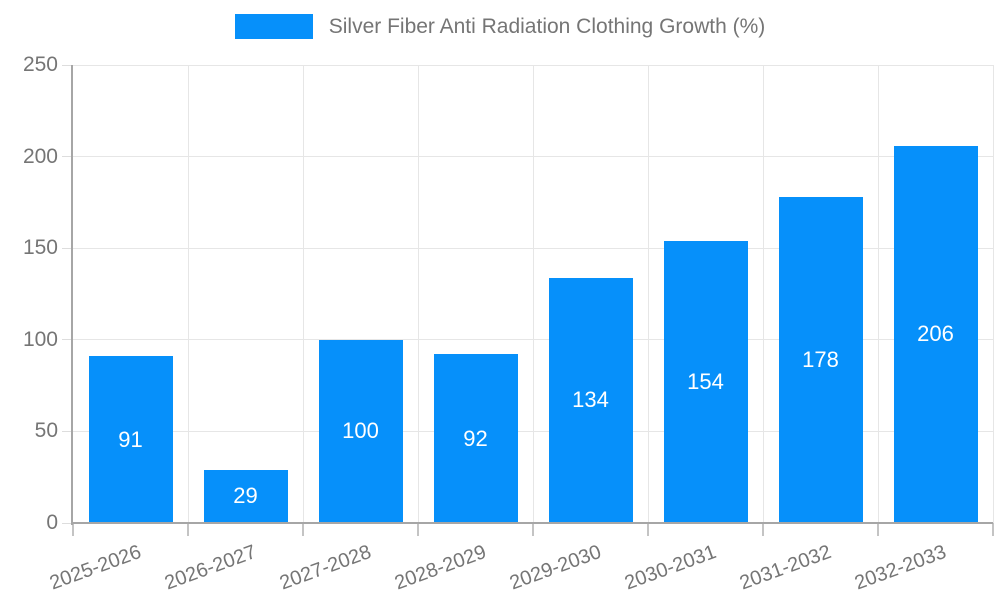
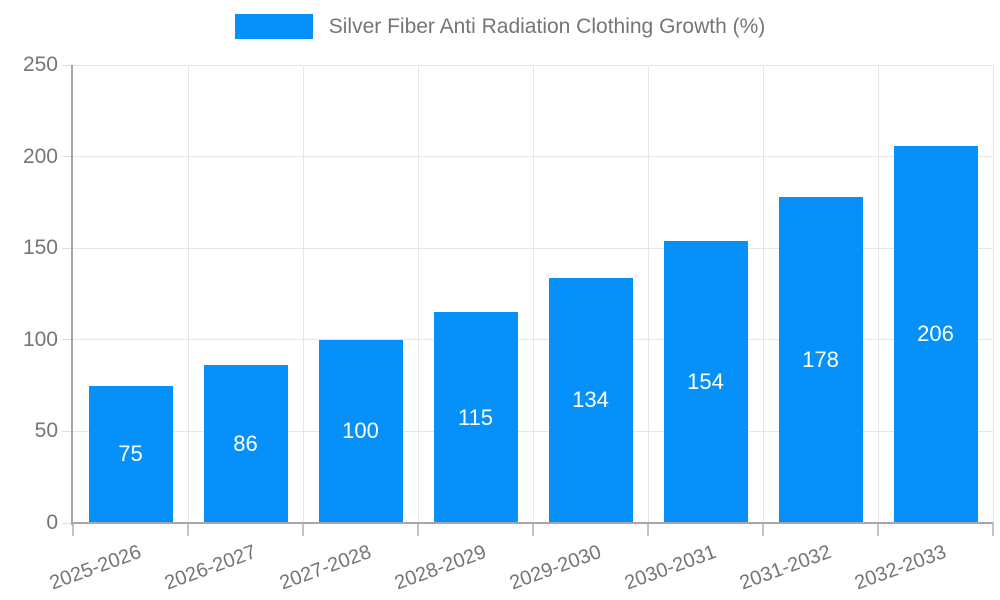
2025-2026: 91 -> 75
2026-2027: 29 -> 86
2028-2029: 92 -> 115
